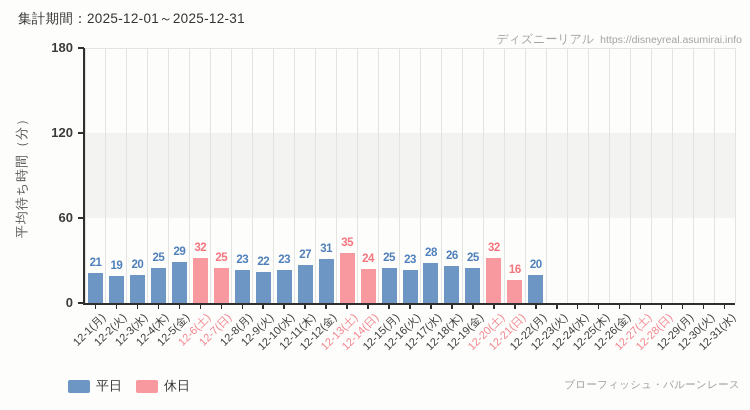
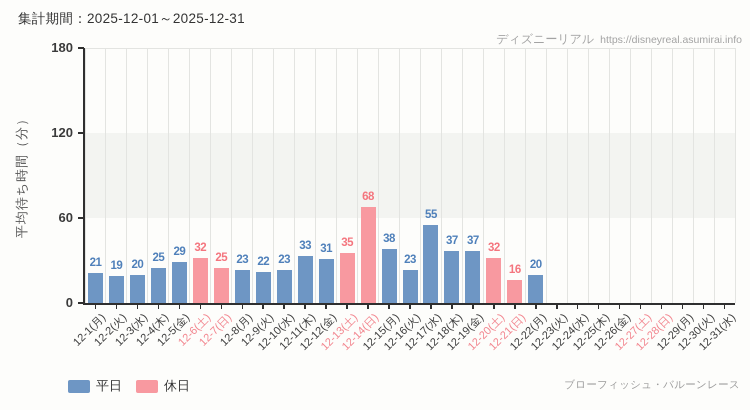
12-11(木): 27 -> 33
12-14(日): 24 -> 68
12-15(月): 25 -> 38
12-17(水): 28 -> 55
12-18(木): 26 -> 37
12-19(金): 25 -> 37
